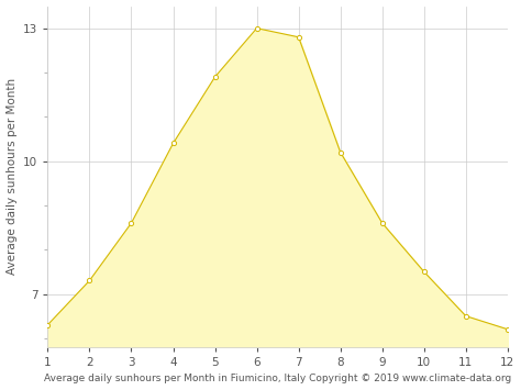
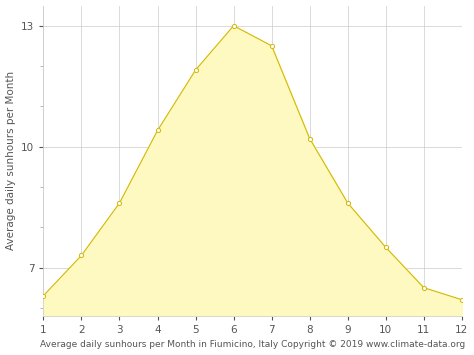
7: 12.8 -> 12.5
